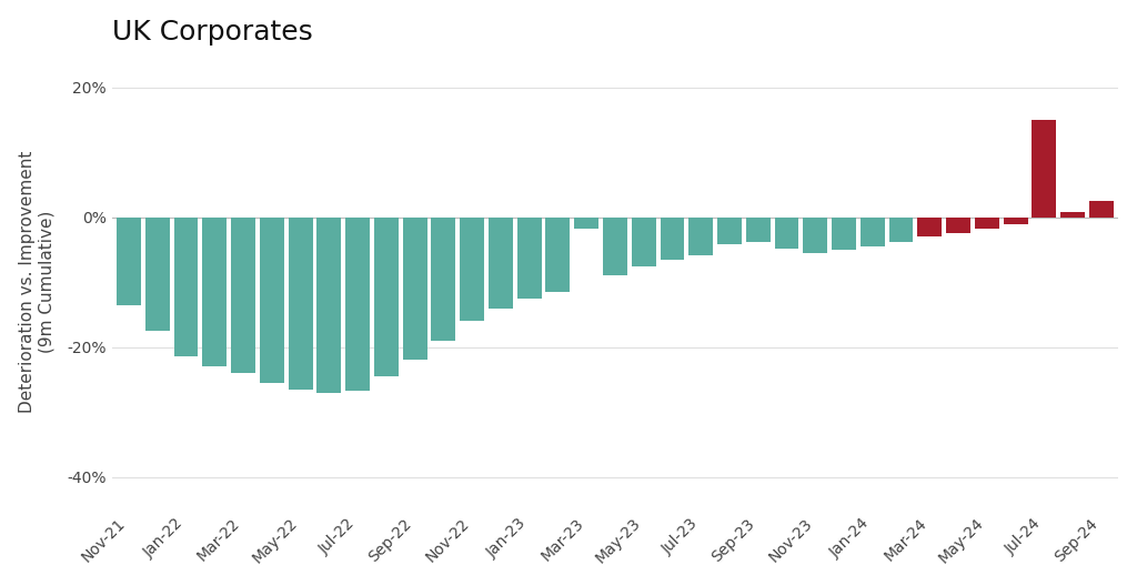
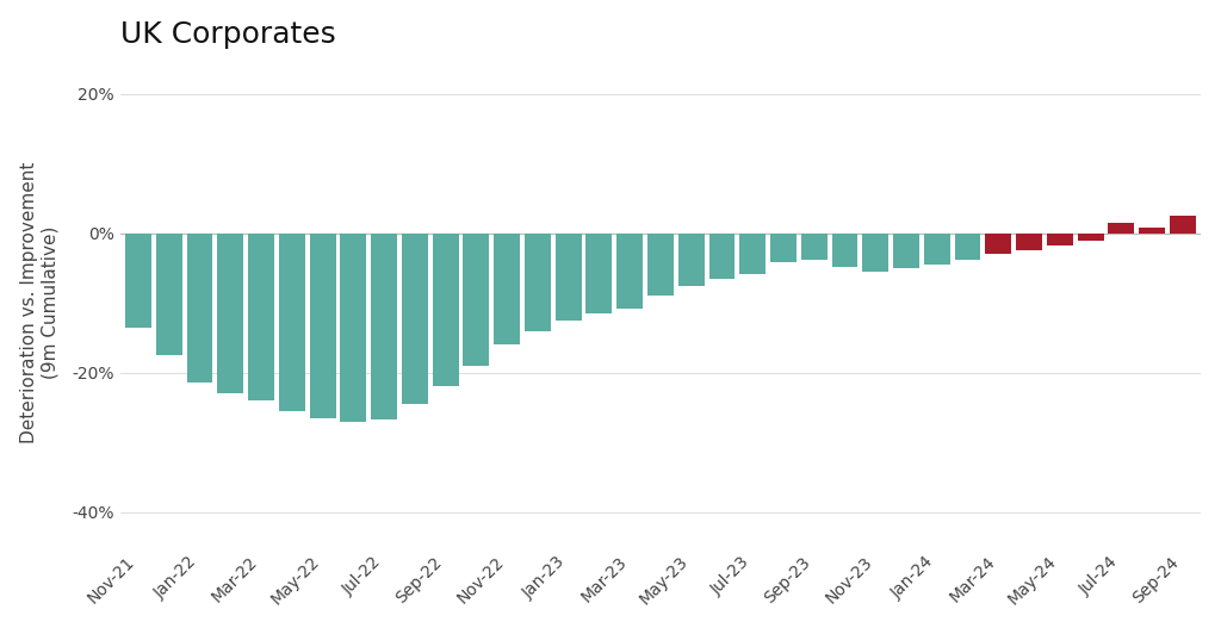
Mar-23: -1.8% -> -10.8%
Jul-24: 15.0% -> 1.5%
